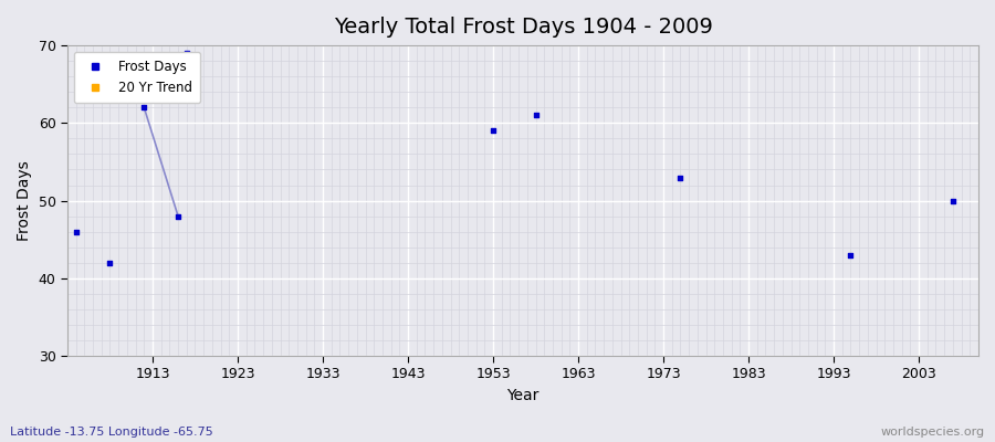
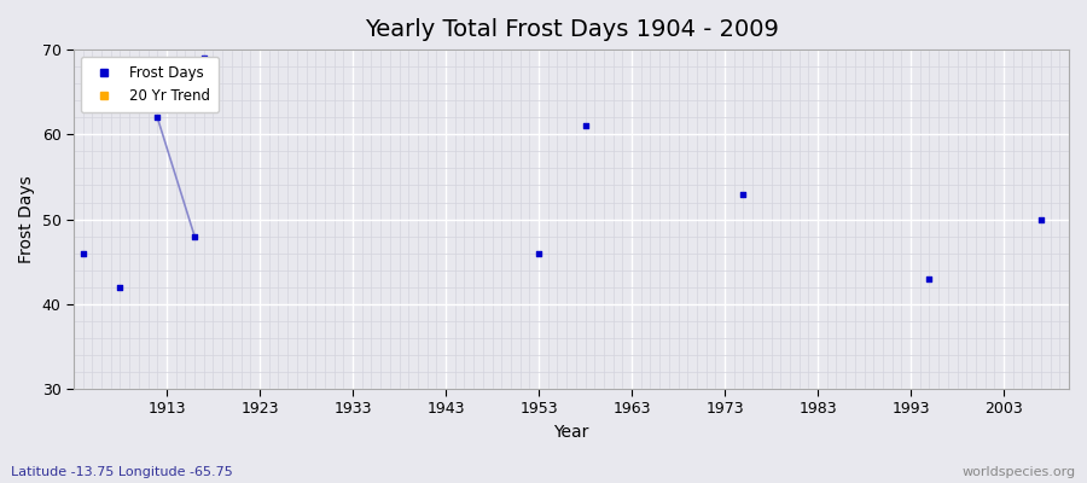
1953: 59 -> 46
